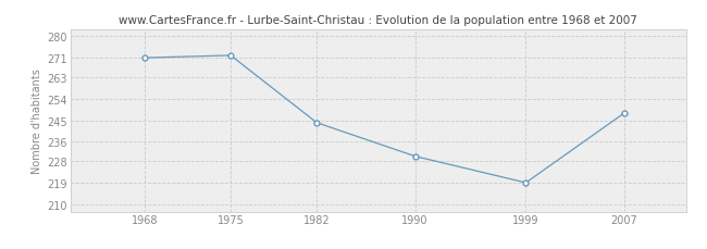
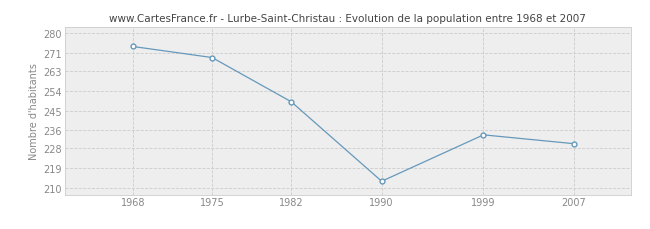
1968: 271 -> 274
1975: 272 -> 269
1982: 244 -> 249
1990: 230 -> 213
1999: 219 -> 234
2007: 248 -> 230
